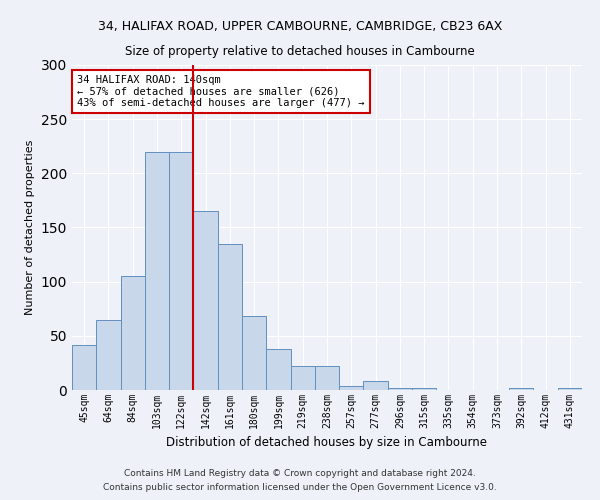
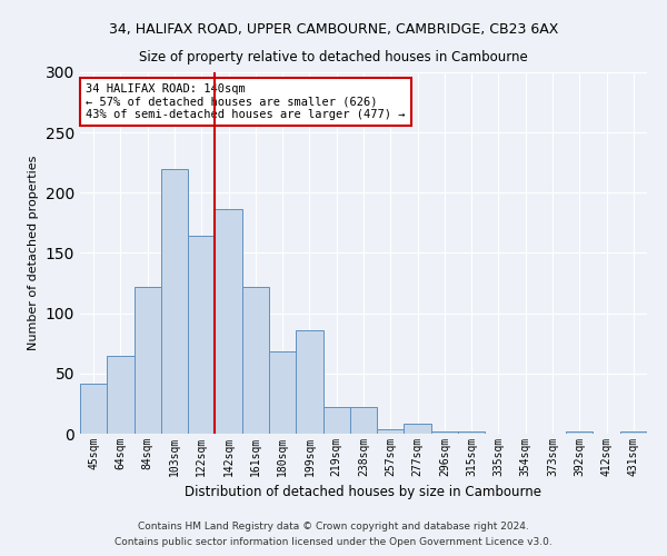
84sqm: 105 -> 122
122sqm: 220 -> 164
142sqm: 165 -> 186
161sqm: 135 -> 122
199sqm: 38 -> 86
